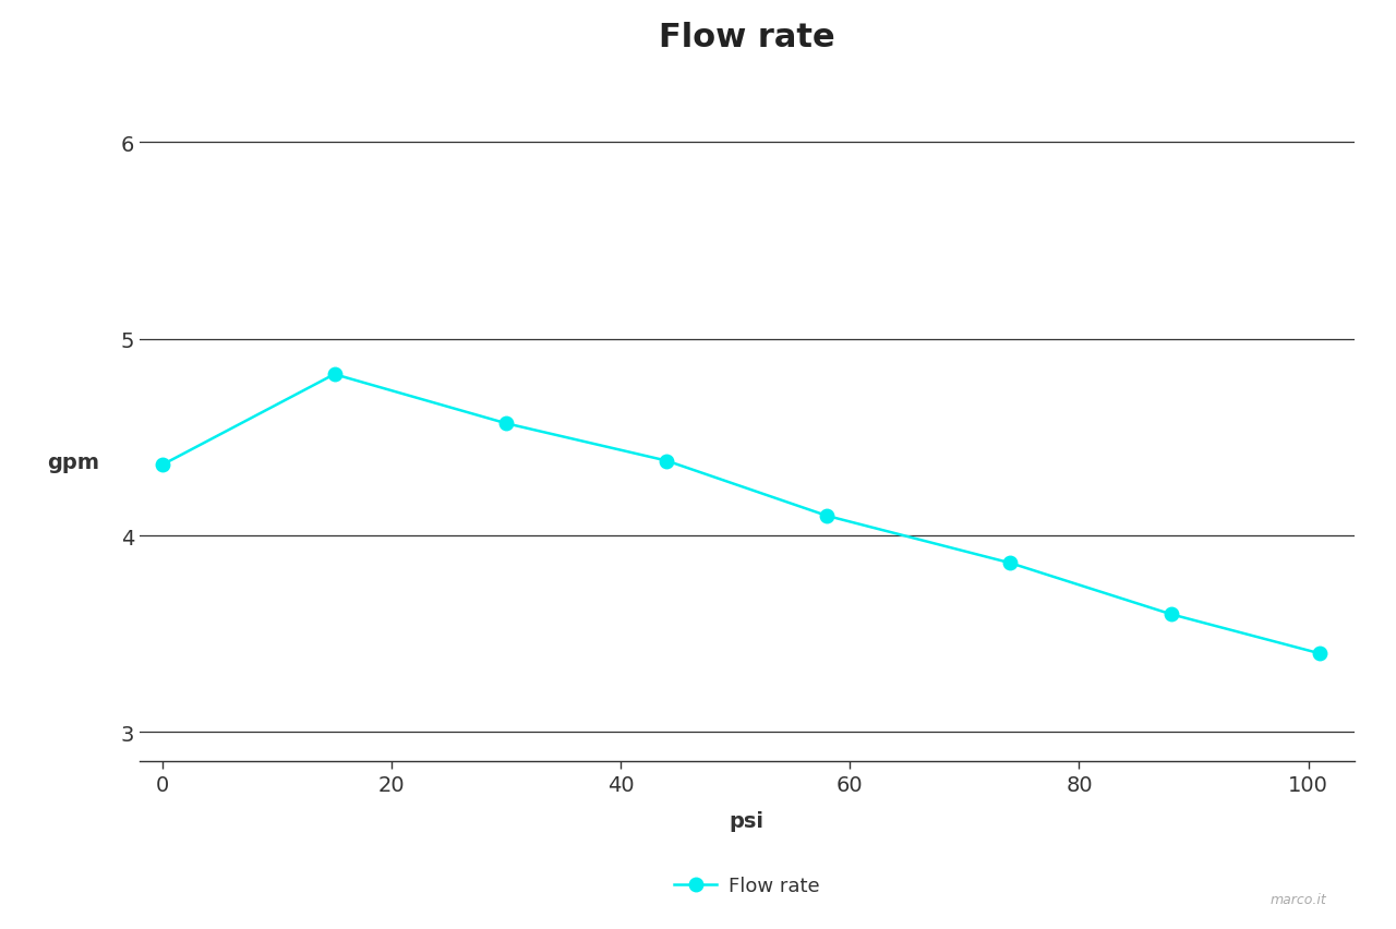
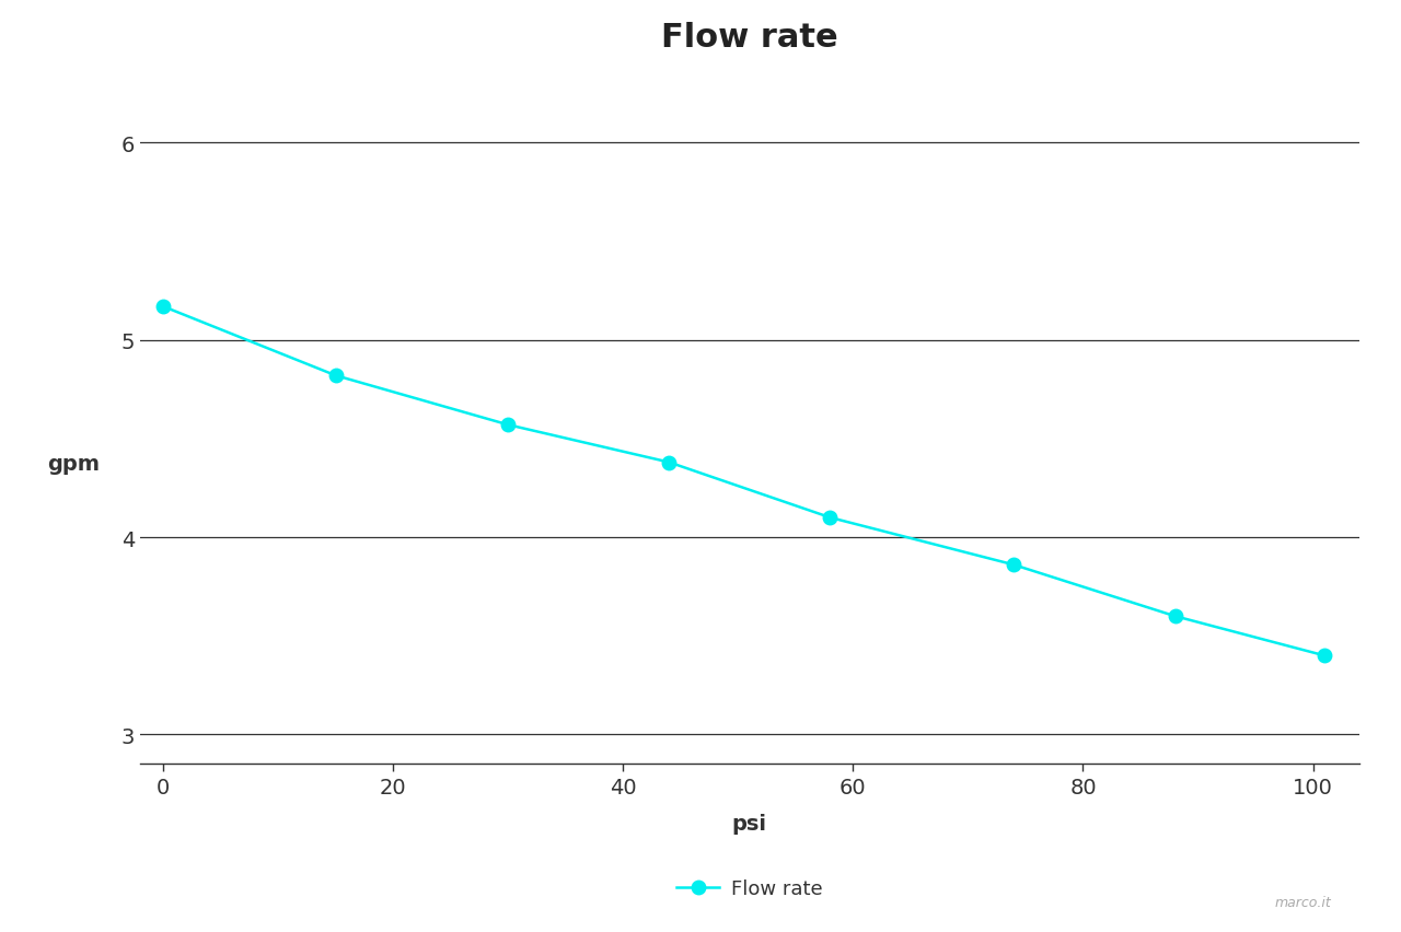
0: 4.36 -> 5.17
